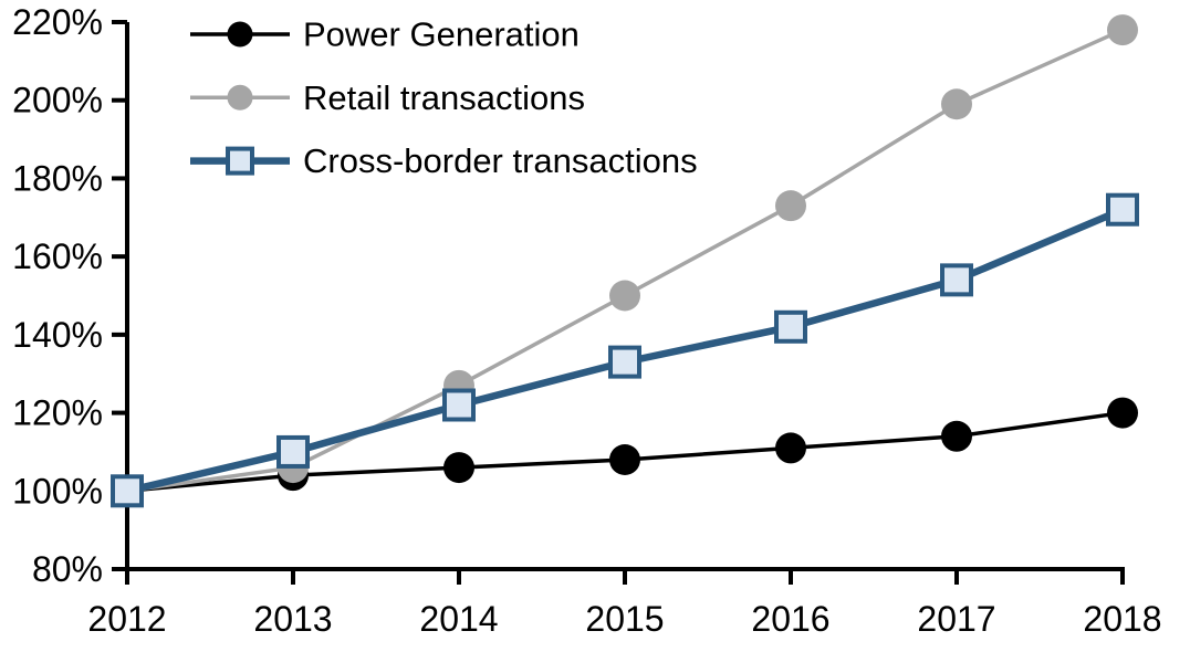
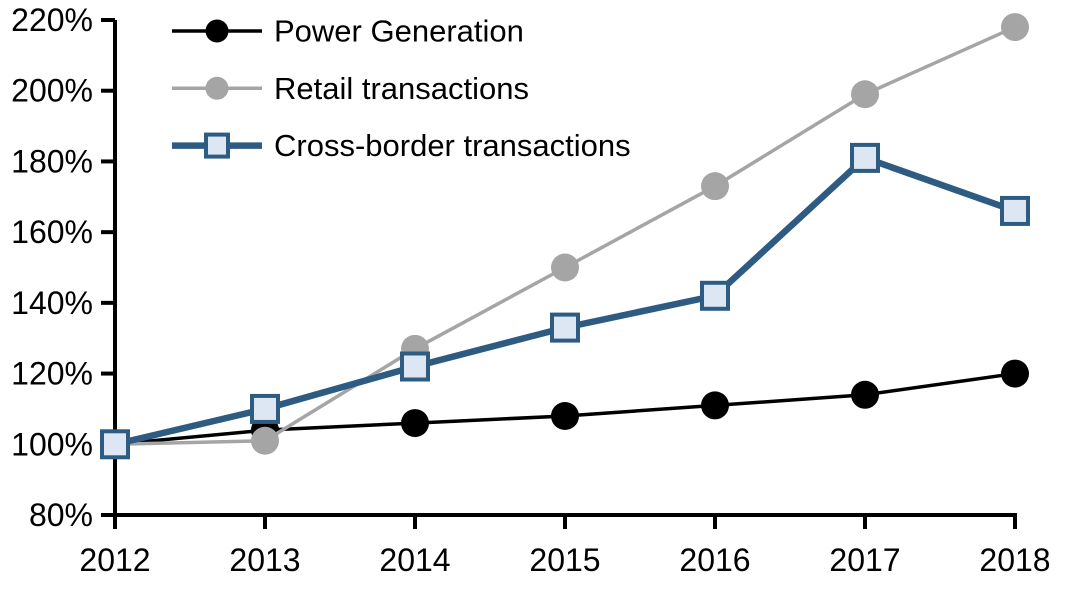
Retail transactions/2013: 106% -> 101%
Cross-border transactions/2017: 154% -> 181%
Cross-border transactions/2018: 172% -> 166%
